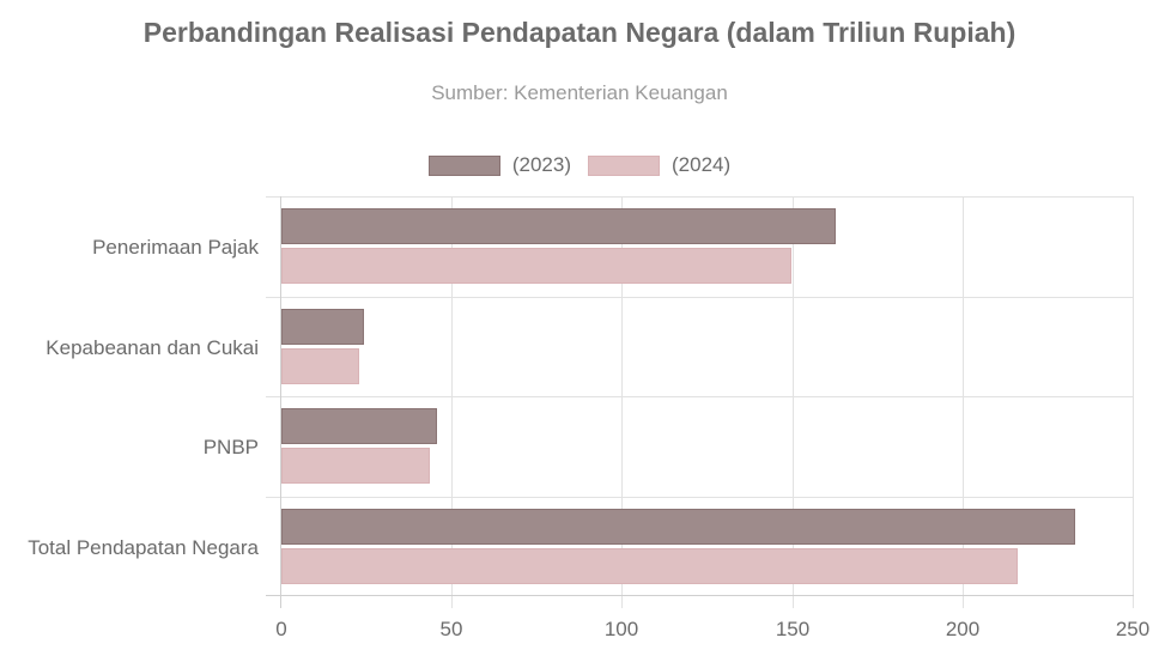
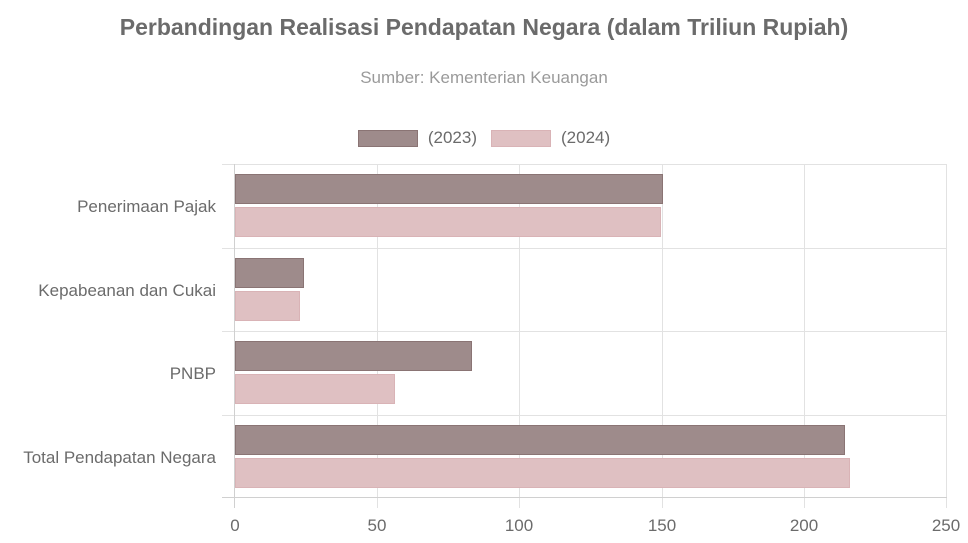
(2023)/Penerimaan Pajak: 162 -> 150
(2023)/PNBP: 46 -> 83
(2024)/PNBP: 43 -> 56
(2023)/Total Pendapatan Negara: 232 -> 214
